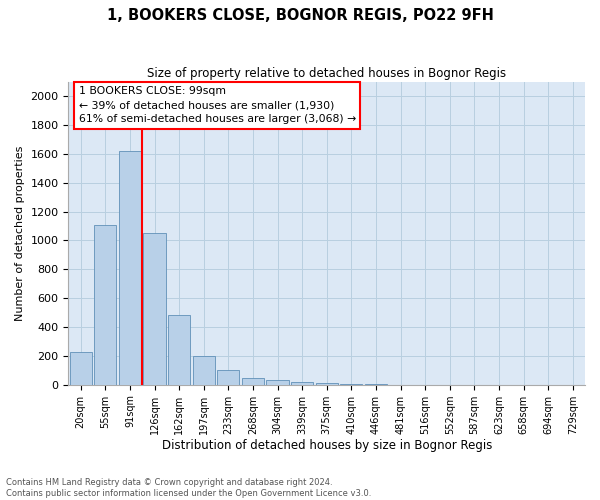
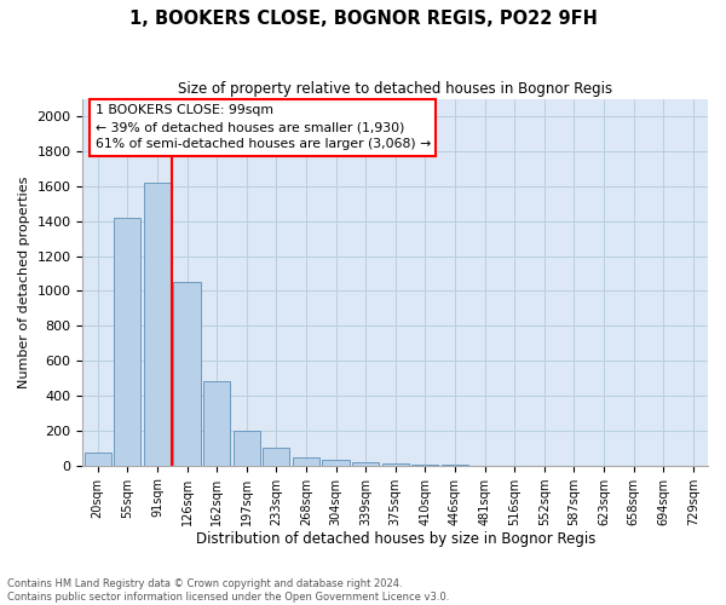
20sqm: 230 -> 80
55sqm: 1110 -> 1420
